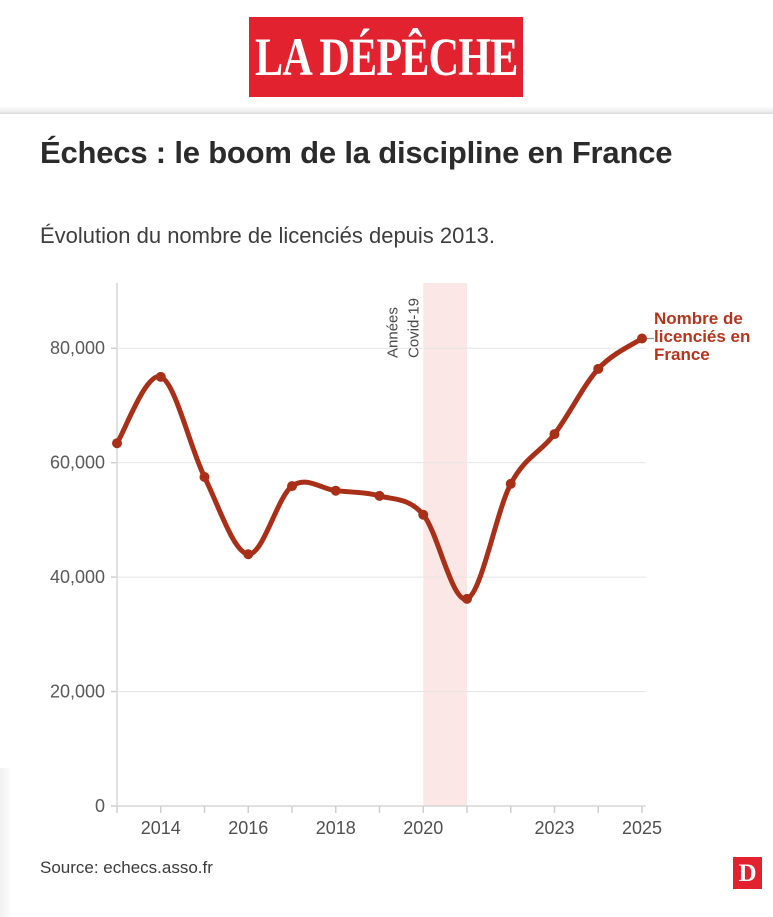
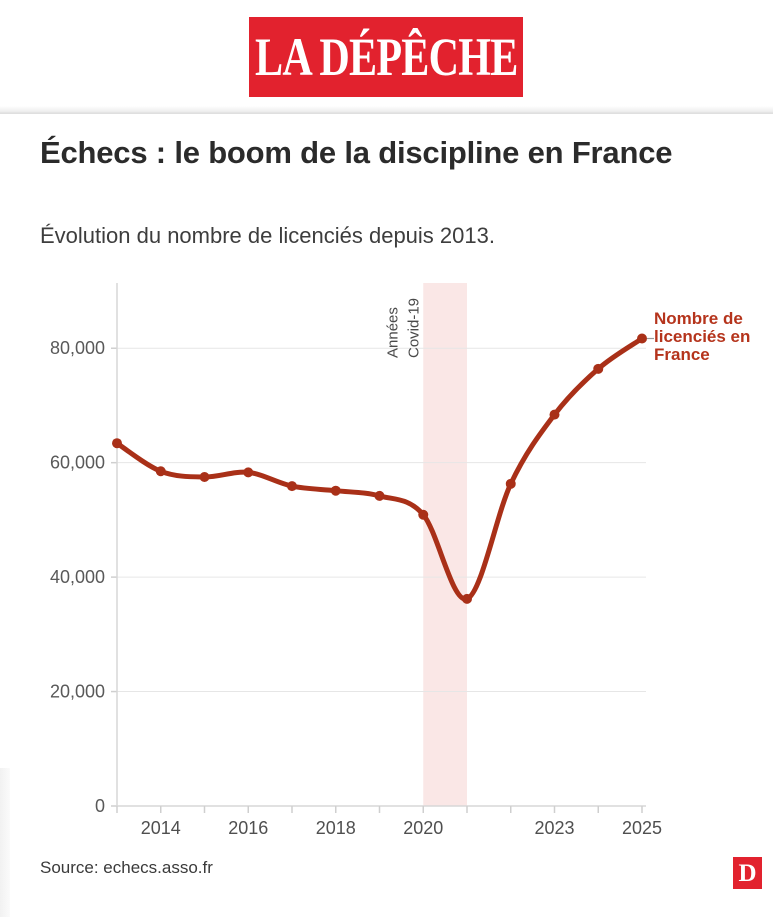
2014: 75000 -> 58000
2016: 44000 -> 58000
2023: 65000 -> 68000
